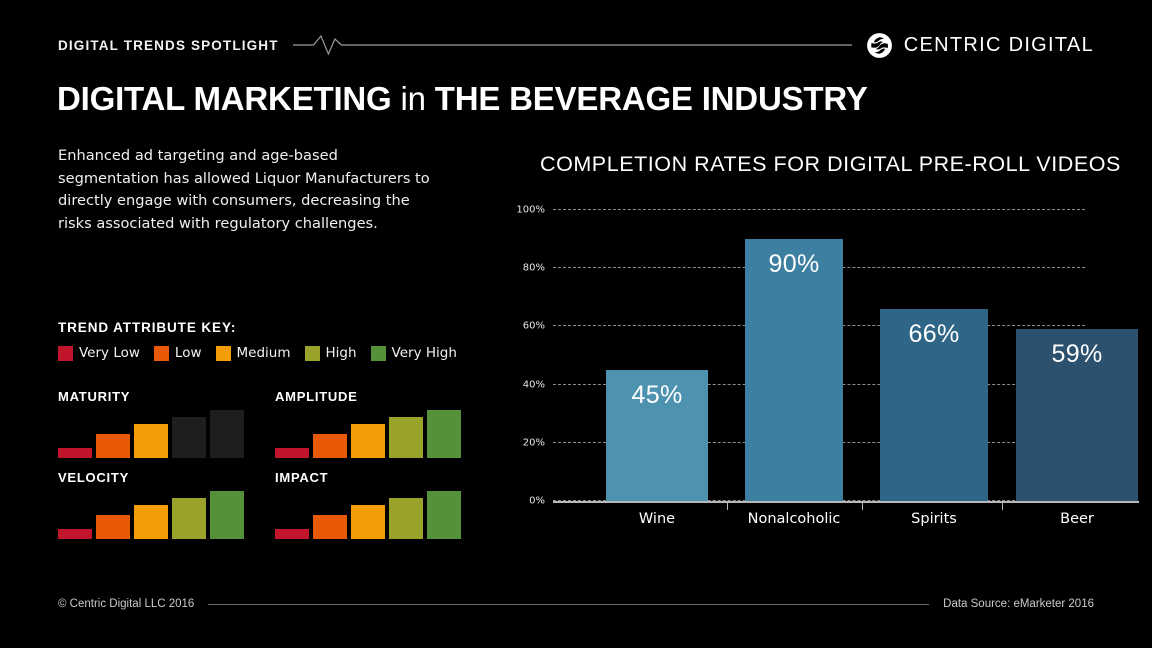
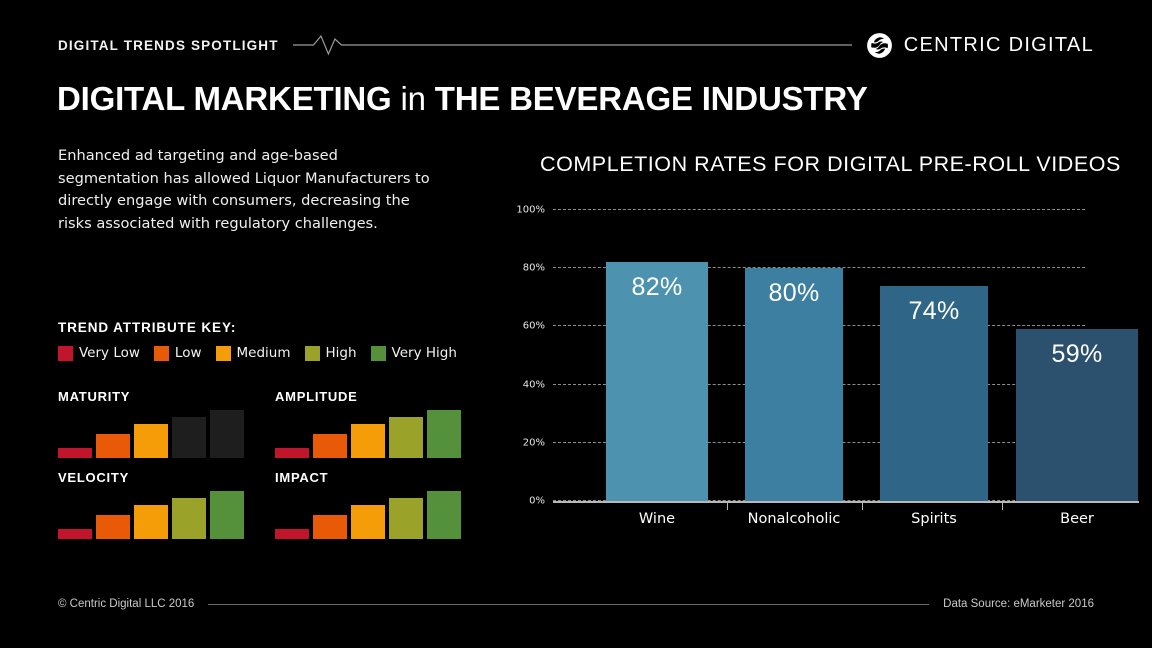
Wine: 45% -> 82%
Nonalcoholic: 90% -> 80%
Spirits: 66% -> 74%
